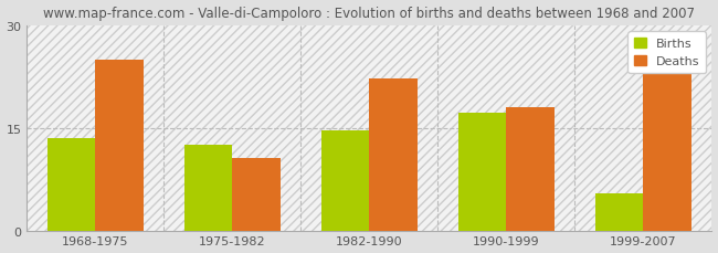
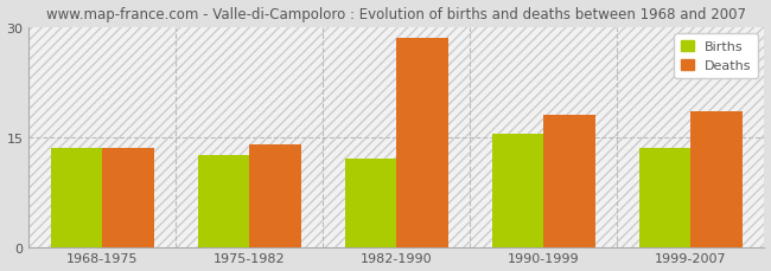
Deaths/1968-1975: 25.0 -> 13.5
Deaths/1975-1982: 10.6 -> 14.0
Births/1982-1990: 14.6 -> 12.0
Deaths/1982-1990: 22.2 -> 28.5
Births/1990-1999: 17.2 -> 15.5
Births/1999-2007: 5.4 -> 13.5
Deaths/1999-2007: 23.0 -> 18.5
